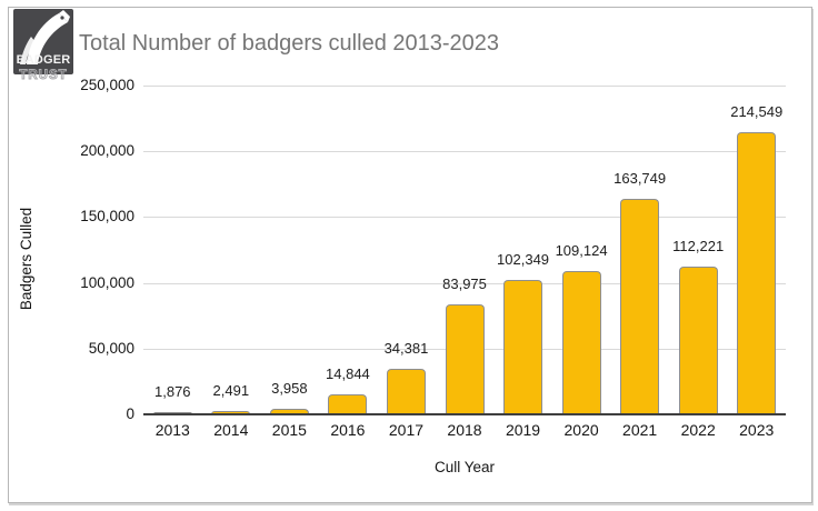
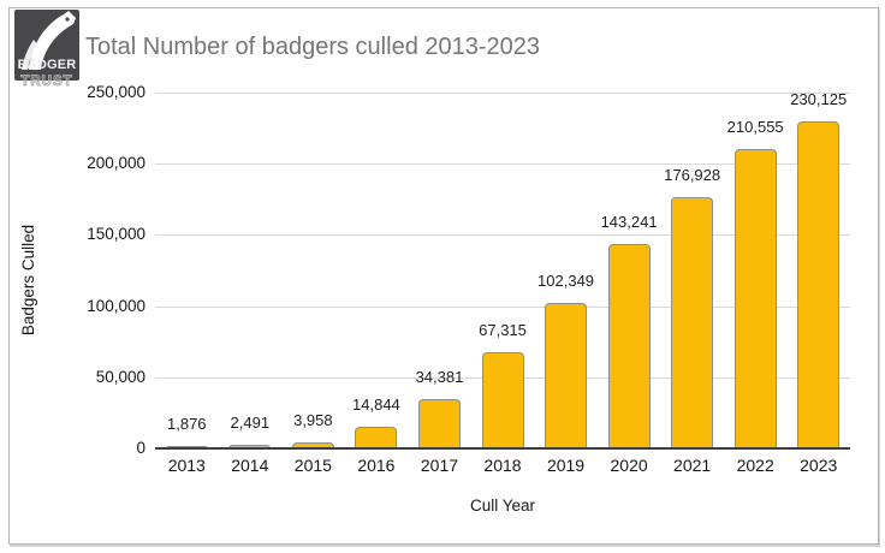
2018: 83,975 -> 67,315
2020: 109,124 -> 143,241
2021: 163,749 -> 176,928
2022: 112,221 -> 210,555
2023: 214,549 -> 230,125
